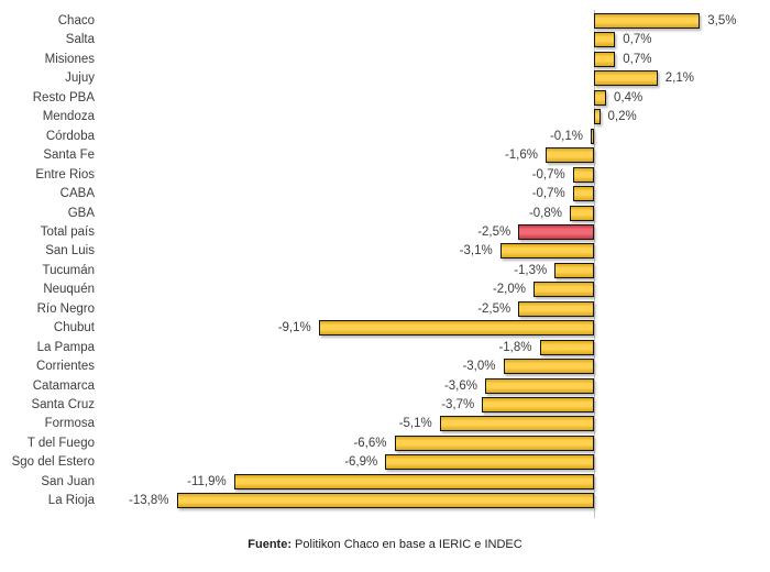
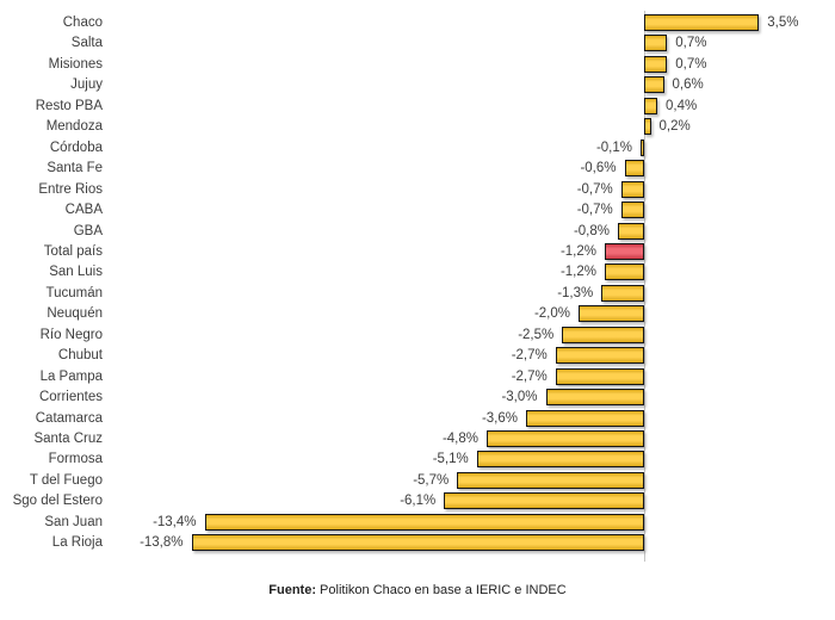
Jujuy: 2,1% -> 0,6%
Santa Fe: -1,6% -> -0,6%
Total país: -2,5% -> -1,2%
San Luis: -3,1% -> -1,2%
Chubut: -9,1% -> -2,7%
La Pampa: -1,8% -> -2,7%
Santa Cruz: -3,7% -> -4,8%
T del Fuego: -6,6% -> -5,7%
Sgo del Estero: -6,9% -> -6,1%
San Juan: -11,9% -> -13,4%
